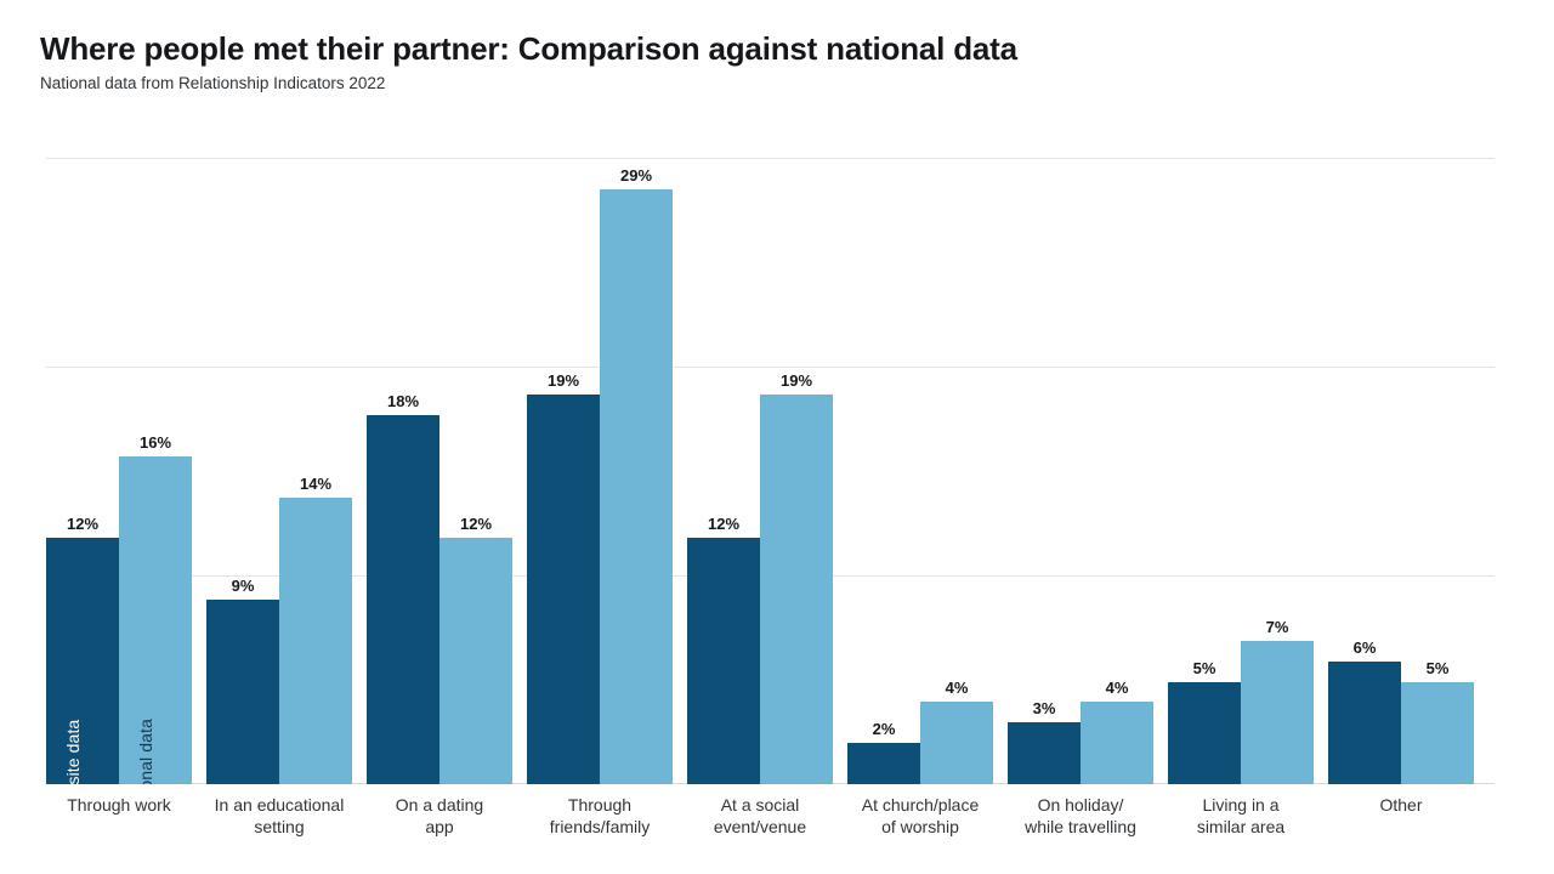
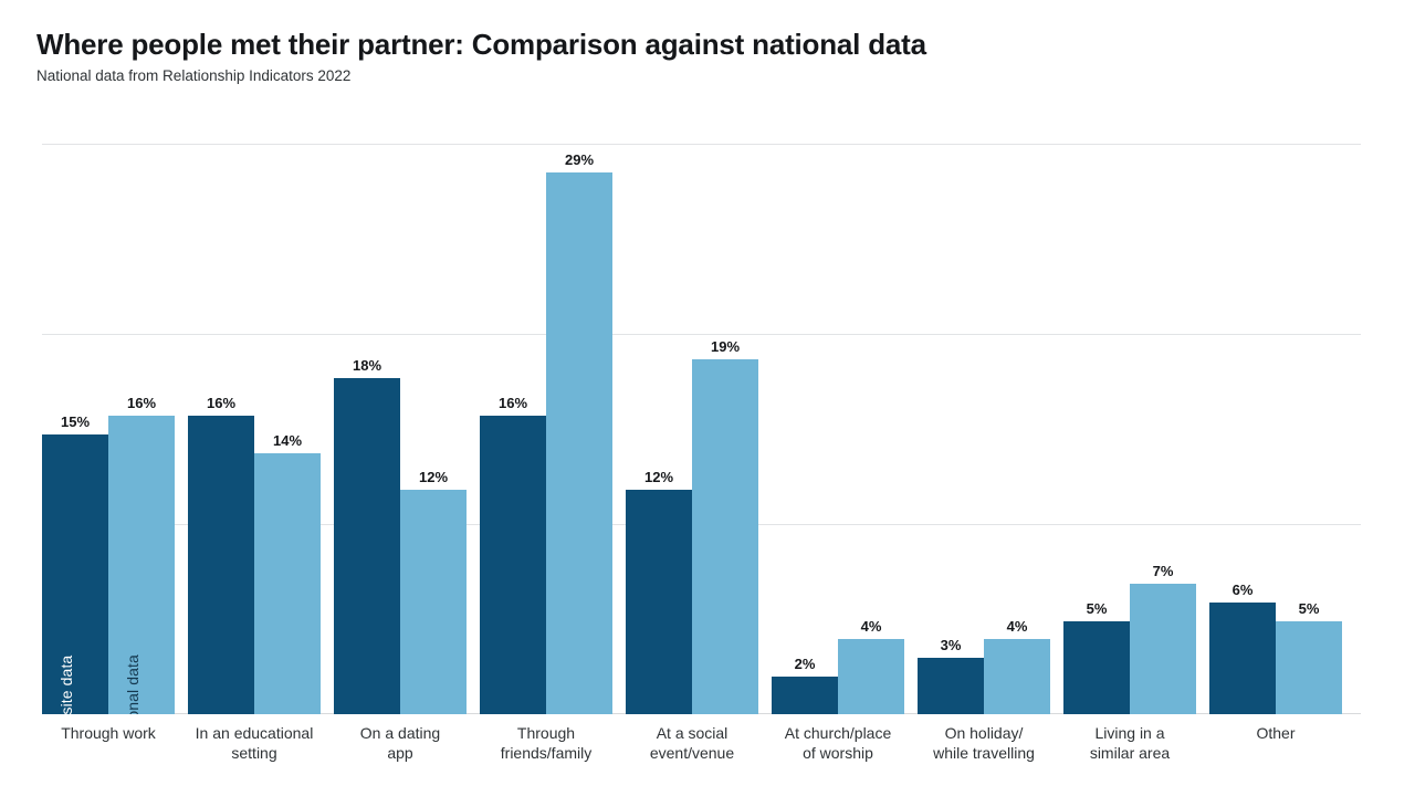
Website data/Through work: 12% -> 15%
Website data/In an educational setting: 9% -> 16%
Website data/Through friends/family: 19% -> 16%
